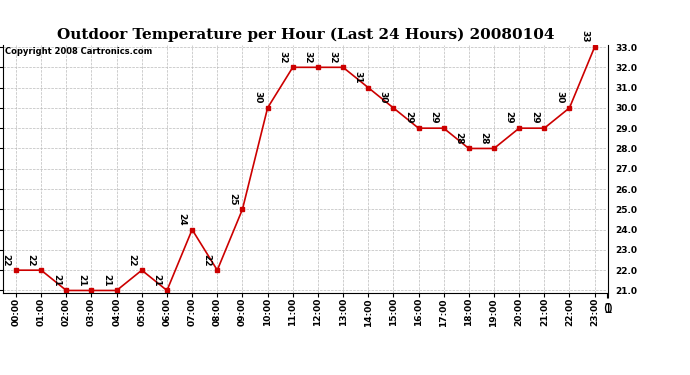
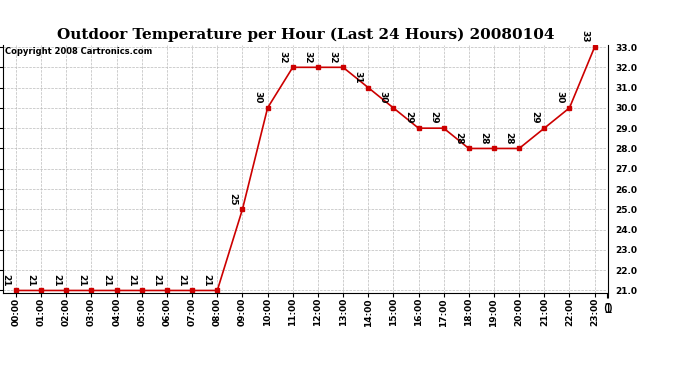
00:00: 22 -> 21
01:00: 22 -> 21
05:00: 22 -> 21
07:00: 24 -> 21
08:00: 22 -> 21
20:00: 29 -> 28
